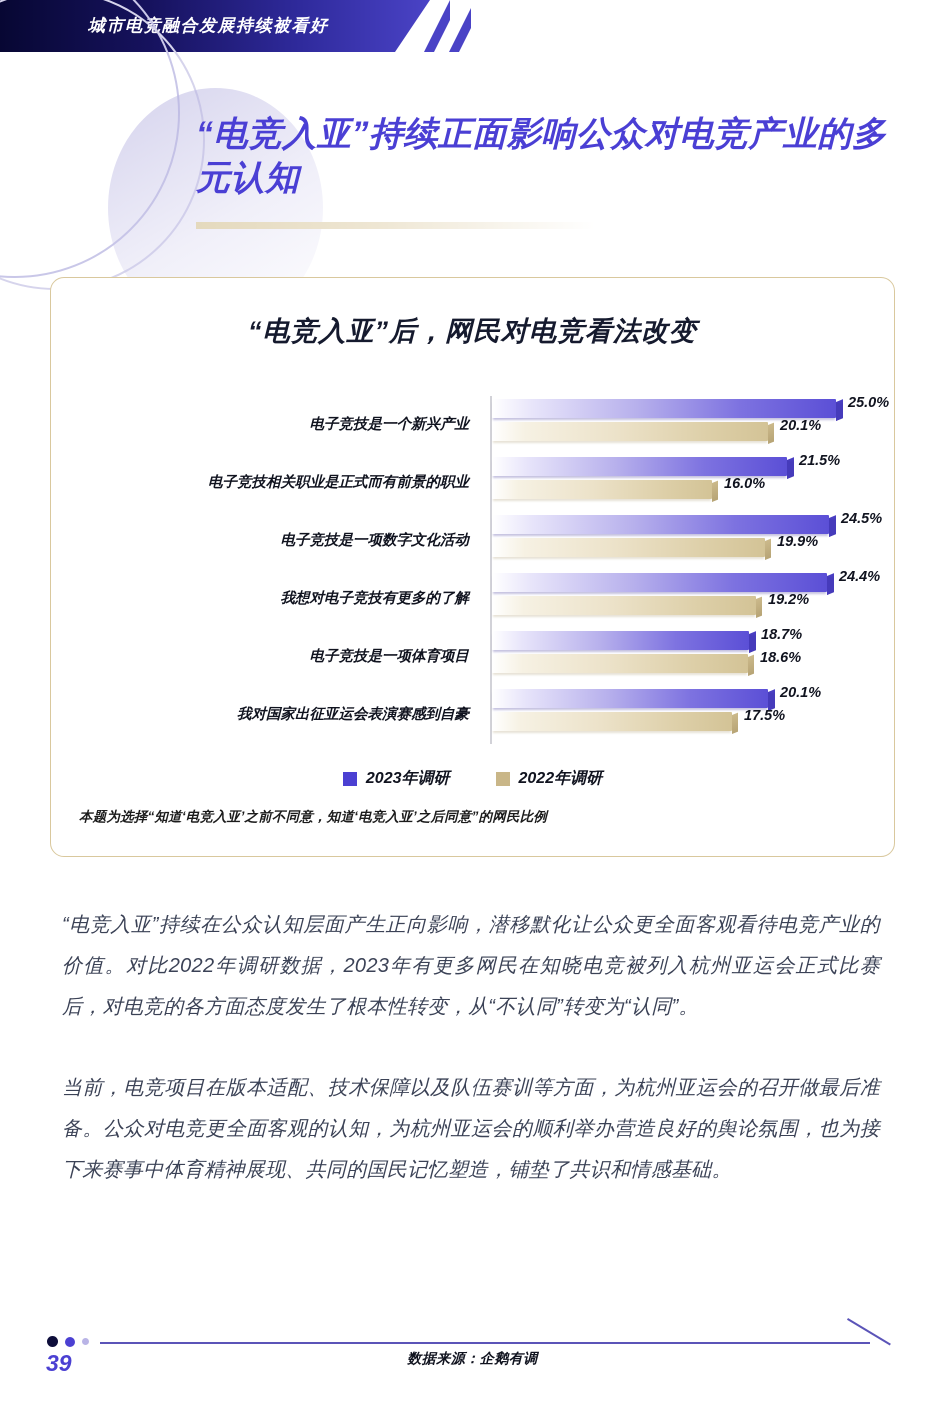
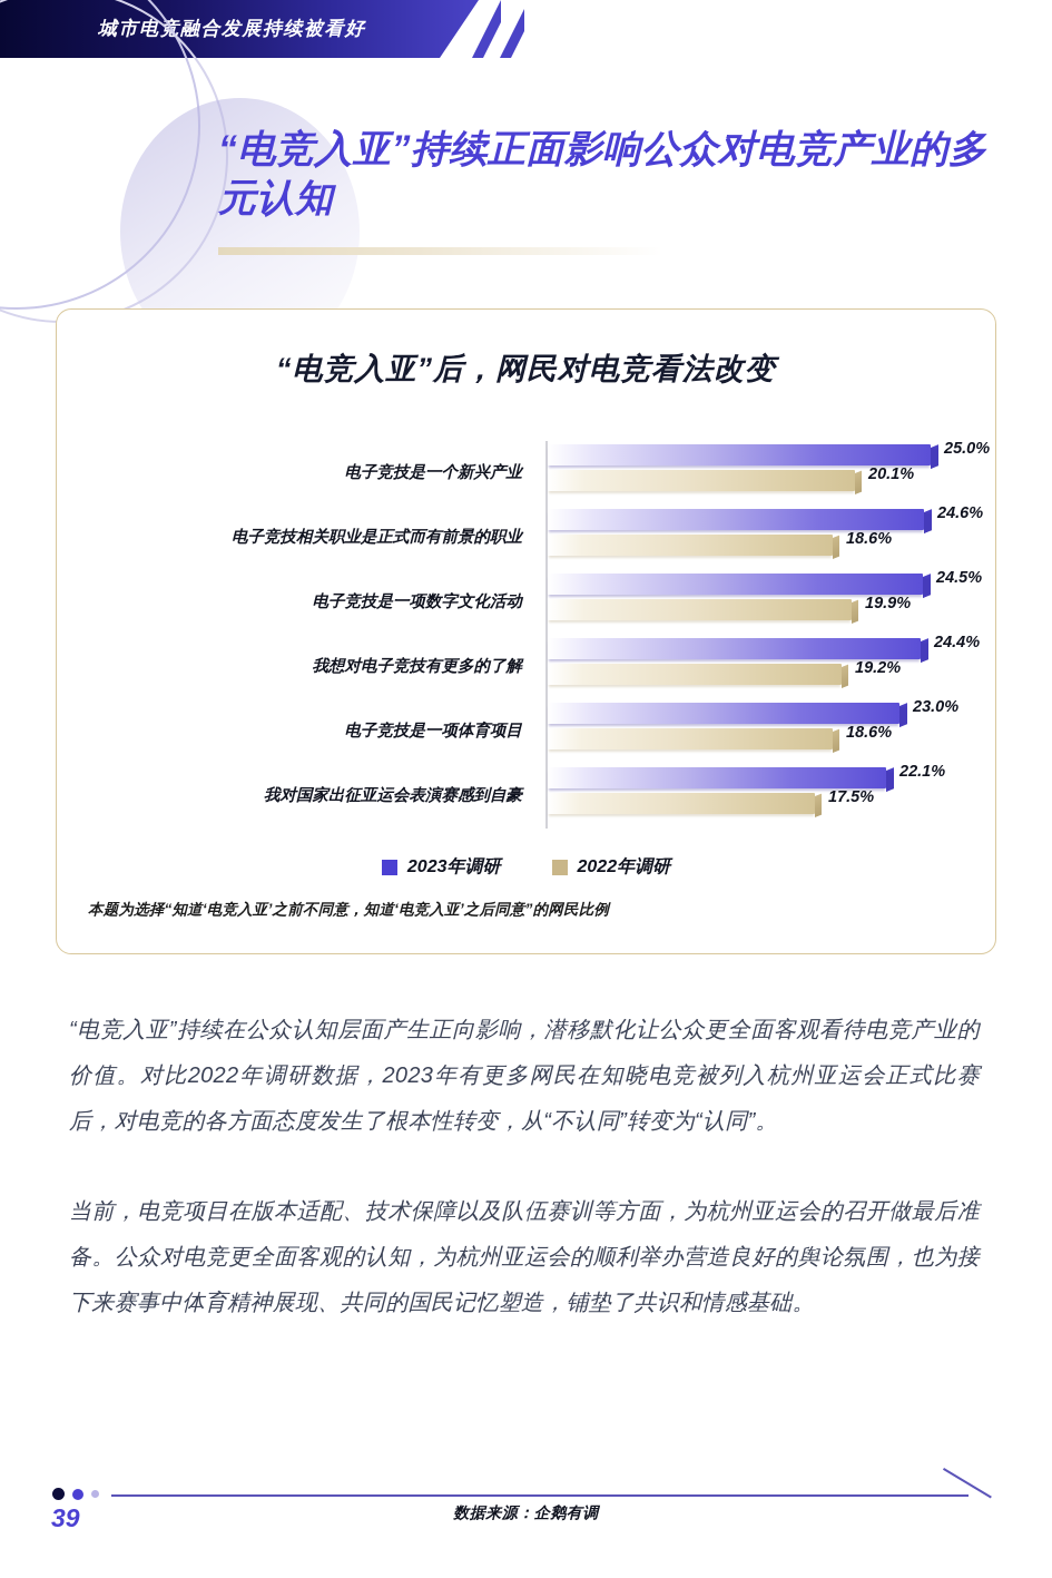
2023年调研/电子竞技相关职业是正式而有前景的职业: 21.5% -> 24.6%
2022年调研/电子竞技相关职业是正式而有前景的职业: 16.0% -> 18.6%
2023年调研/电子竞技是一项体育项目: 18.7% -> 23.0%
2023年调研/我对国家出征亚运会表演赛感到自豪: 20.1% -> 22.1%
